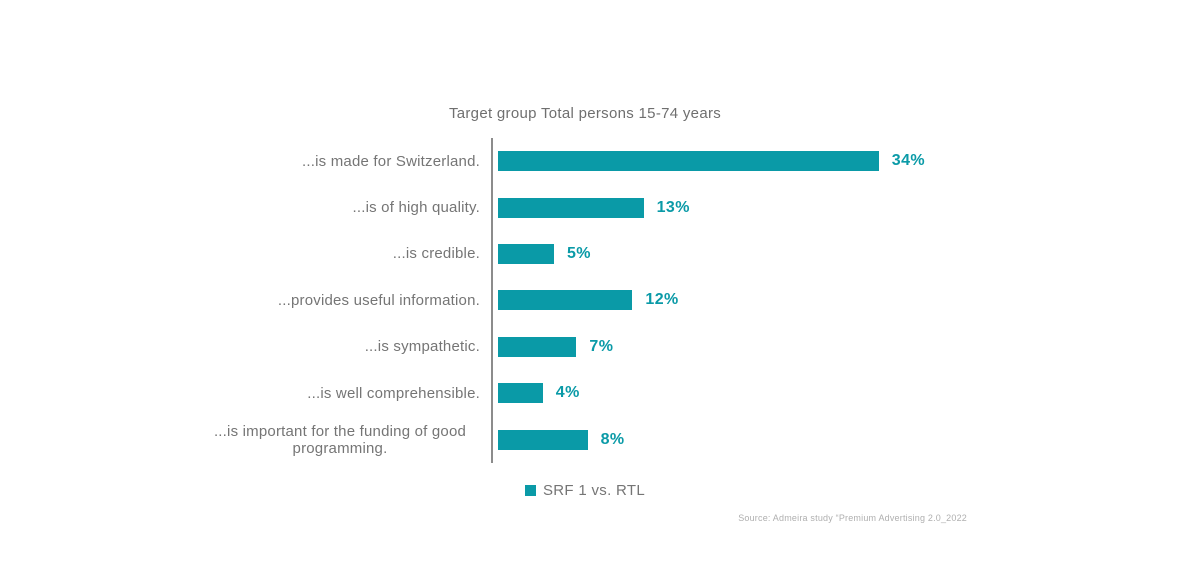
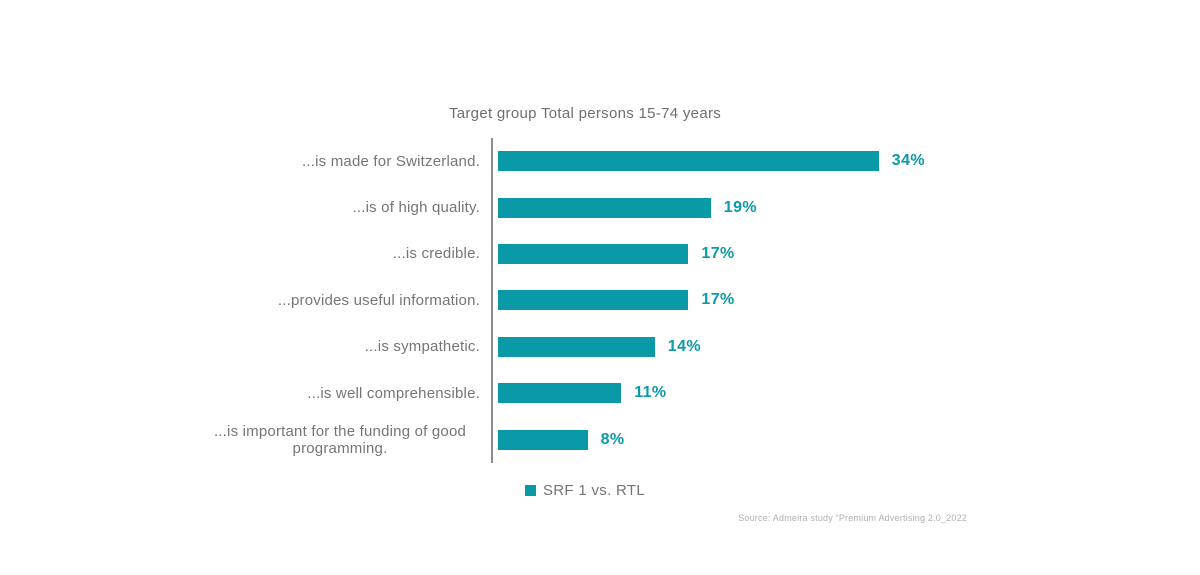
...is of high quality.: 13% -> 19%
...is credible.: 5% -> 17%
...provides useful information.: 12% -> 17%
...is sympathetic.: 7% -> 14%
...is well comprehensible.: 4% -> 11%
